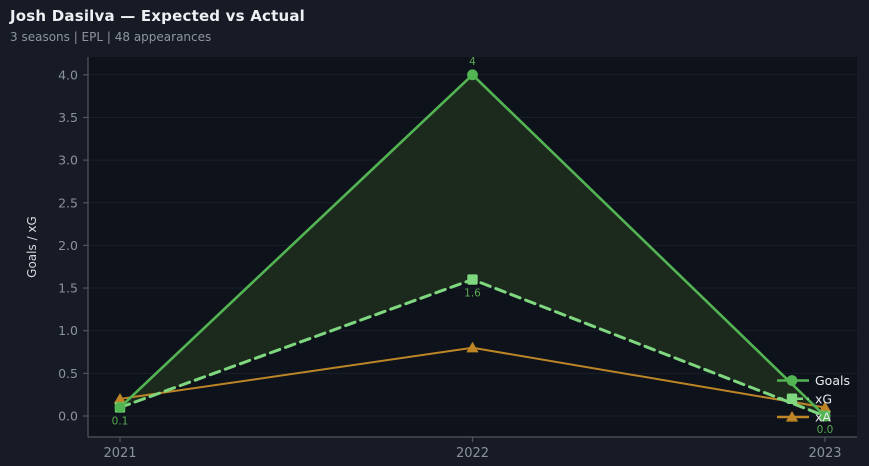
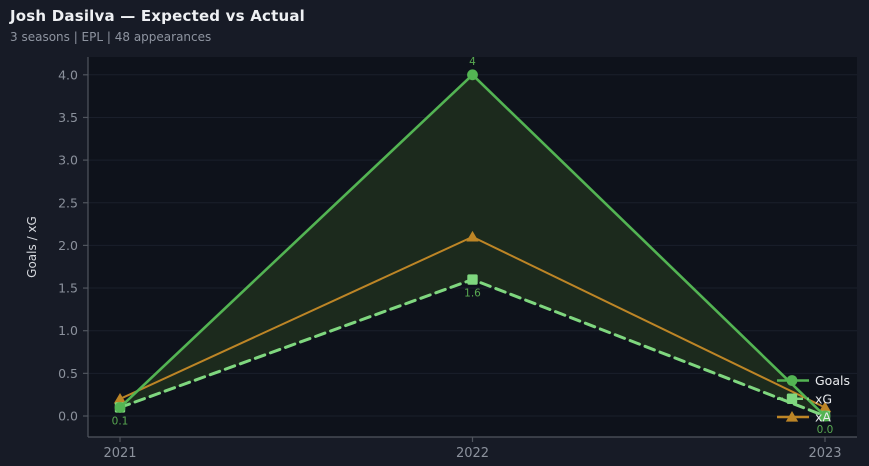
xA/2022: 0.8 -> 2.1
